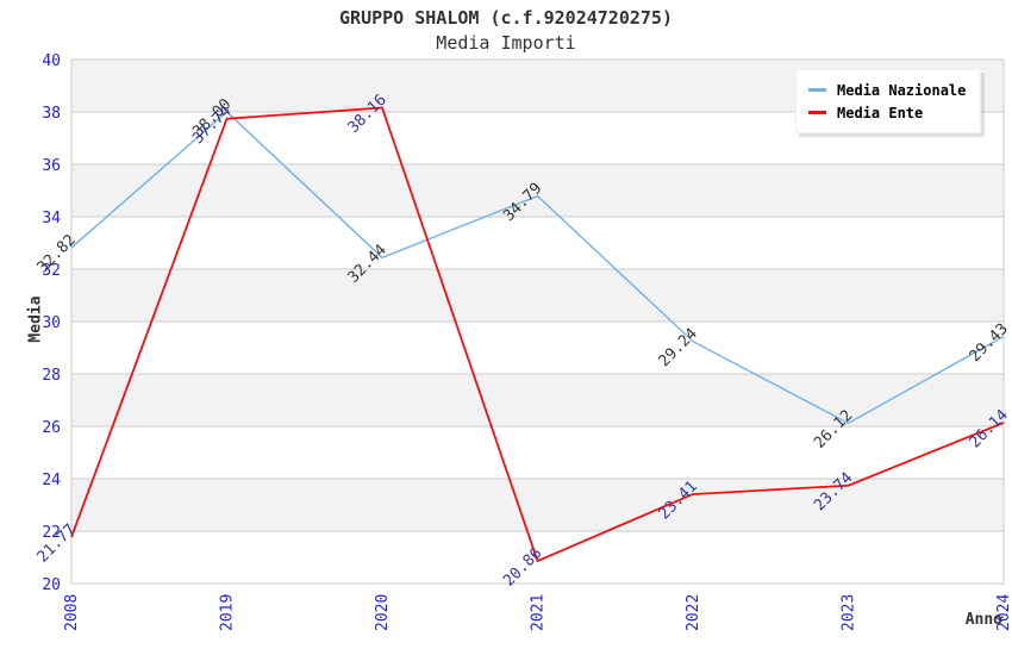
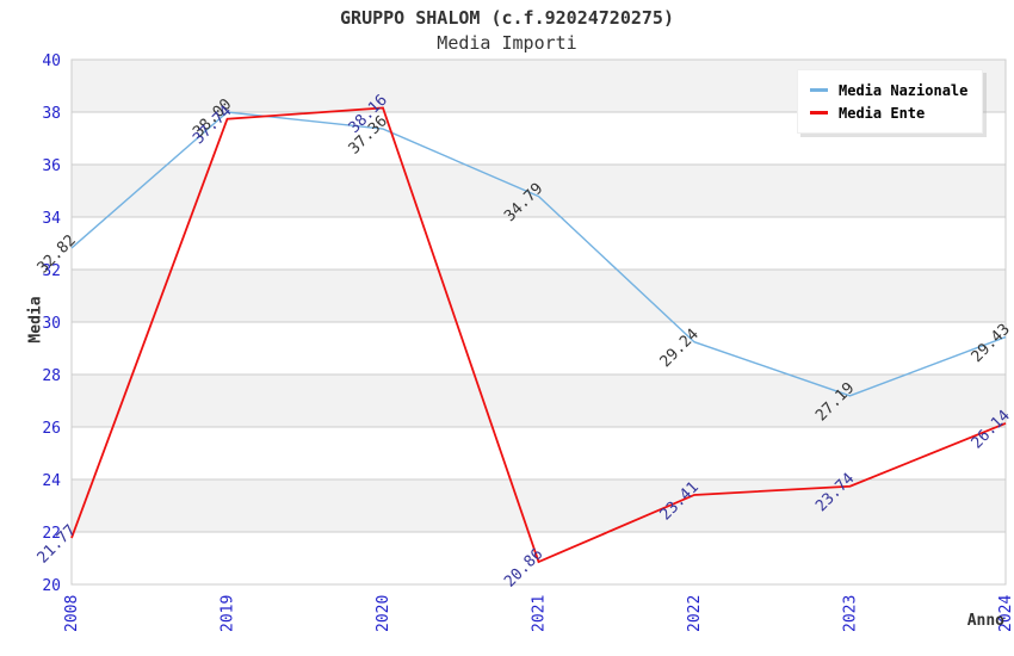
Media Nazionale/2020: 32.44 -> 37.36
Media Nazionale/2023: 26.12 -> 27.19
